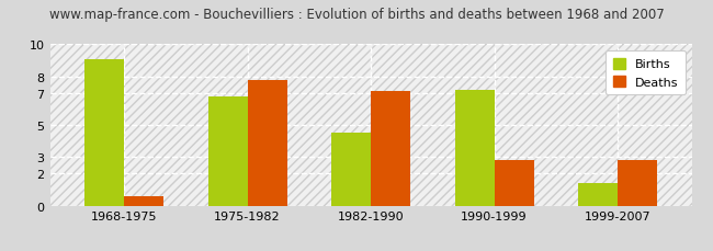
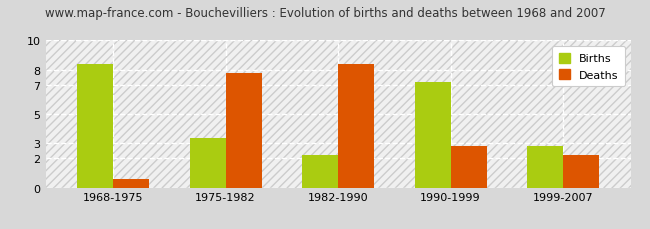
Births/1968-1975: 9.1 -> 8.4
Births/1975-1982: 6.8 -> 3.4
Births/1982-1990: 4.5 -> 2.2
Deaths/1982-1990: 7.1 -> 8.4
Births/1999-2007: 1.4 -> 2.8
Deaths/1999-2007: 2.8 -> 2.2
